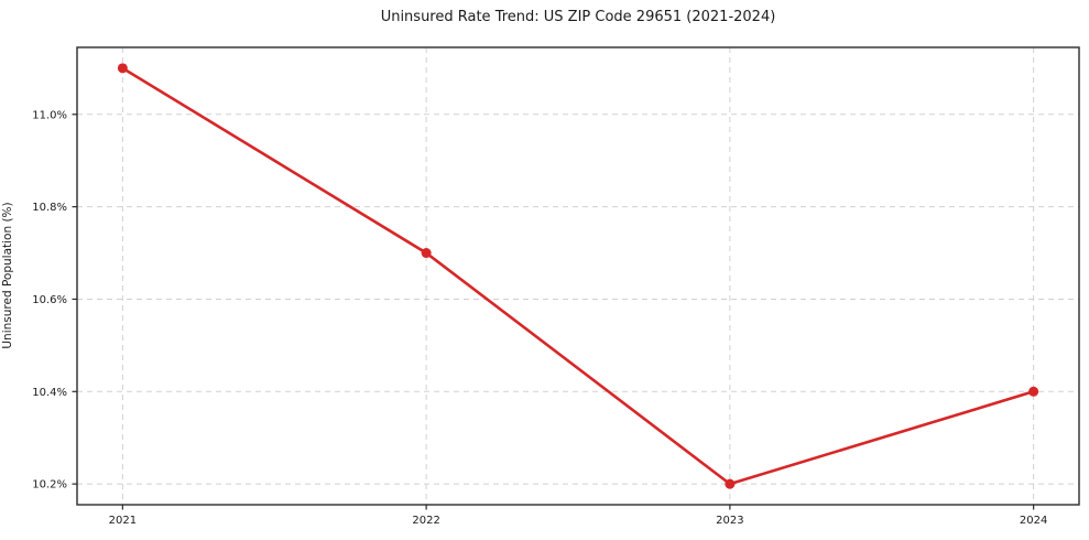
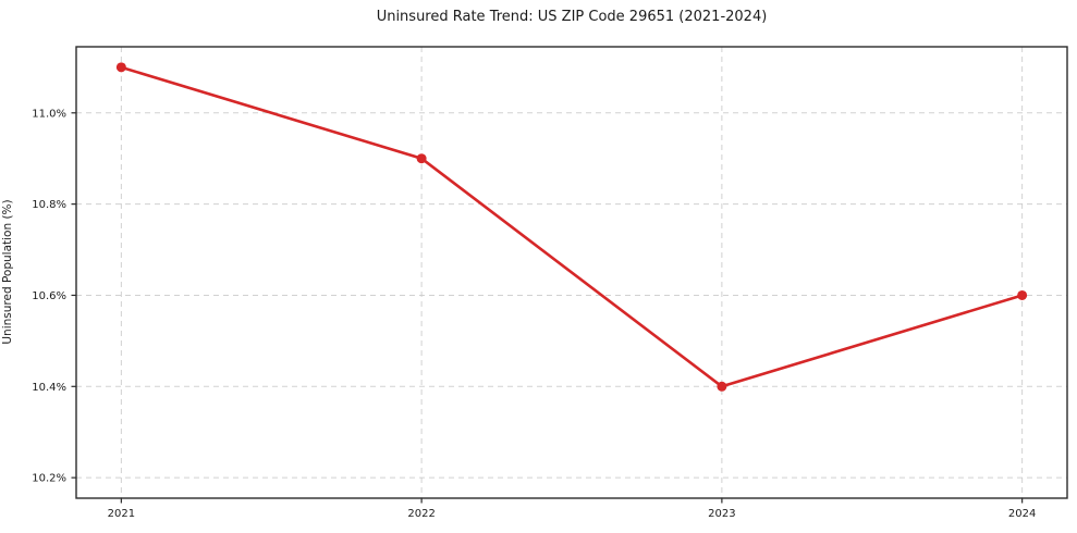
2022: 10.7% -> 10.9%
2023: 10.2% -> 10.4%
2024: 10.4% -> 10.6%
